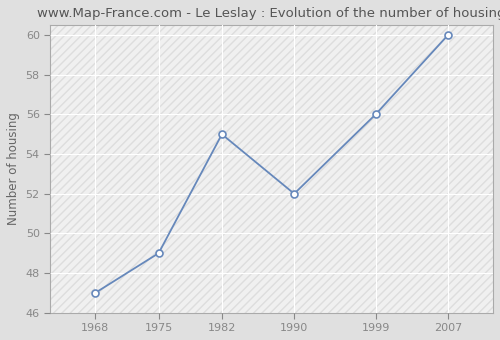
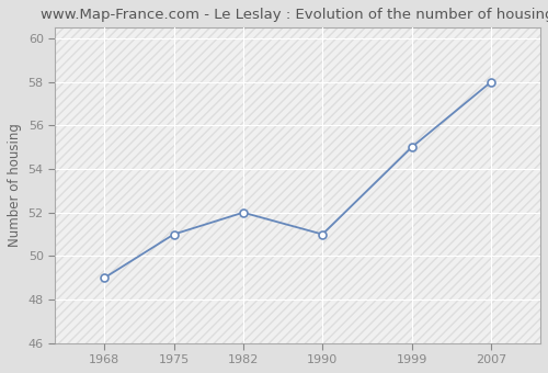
1968: 47 -> 49
1975: 49 -> 51
1982: 55 -> 52
1990: 52 -> 51
1999: 56 -> 55
2007: 60 -> 58
